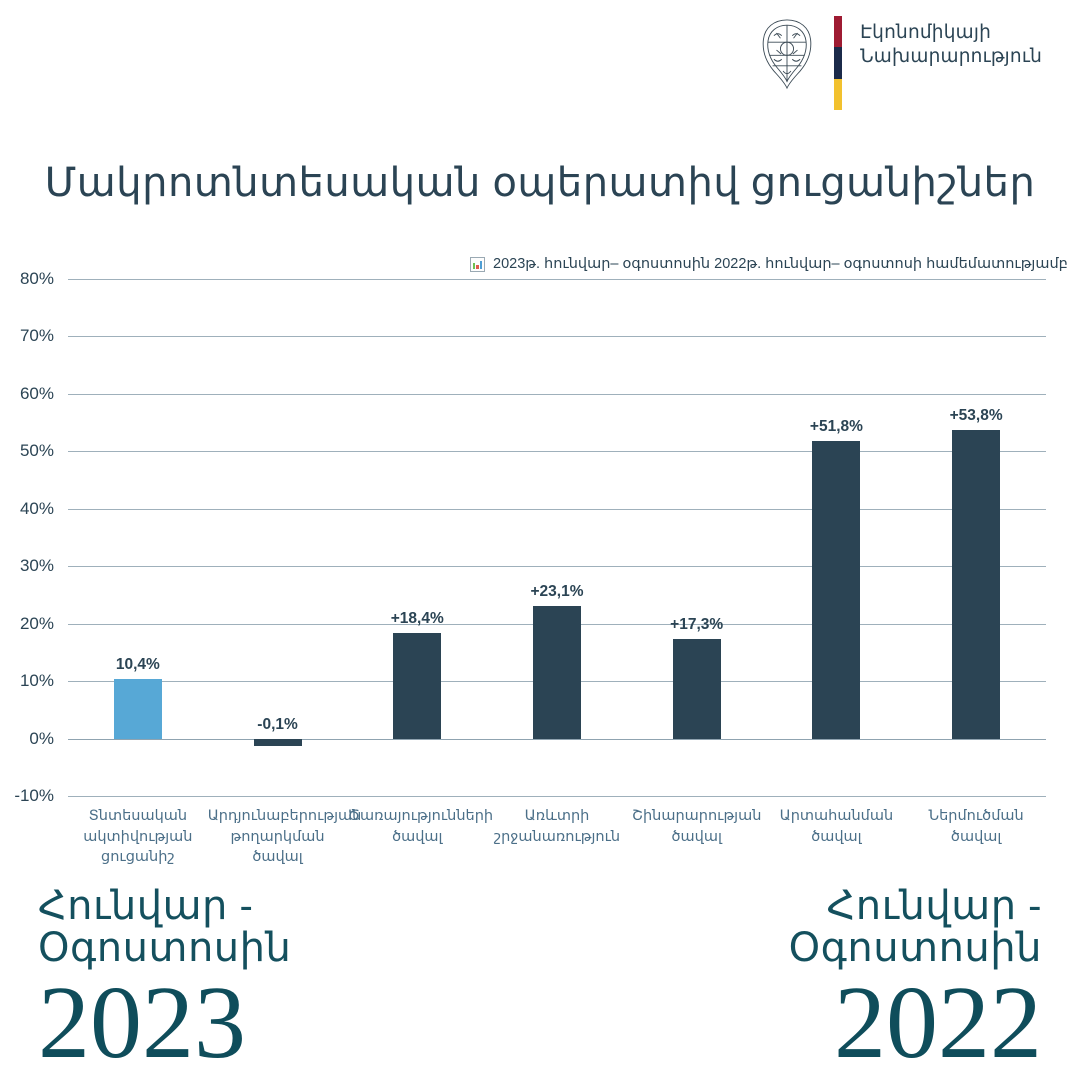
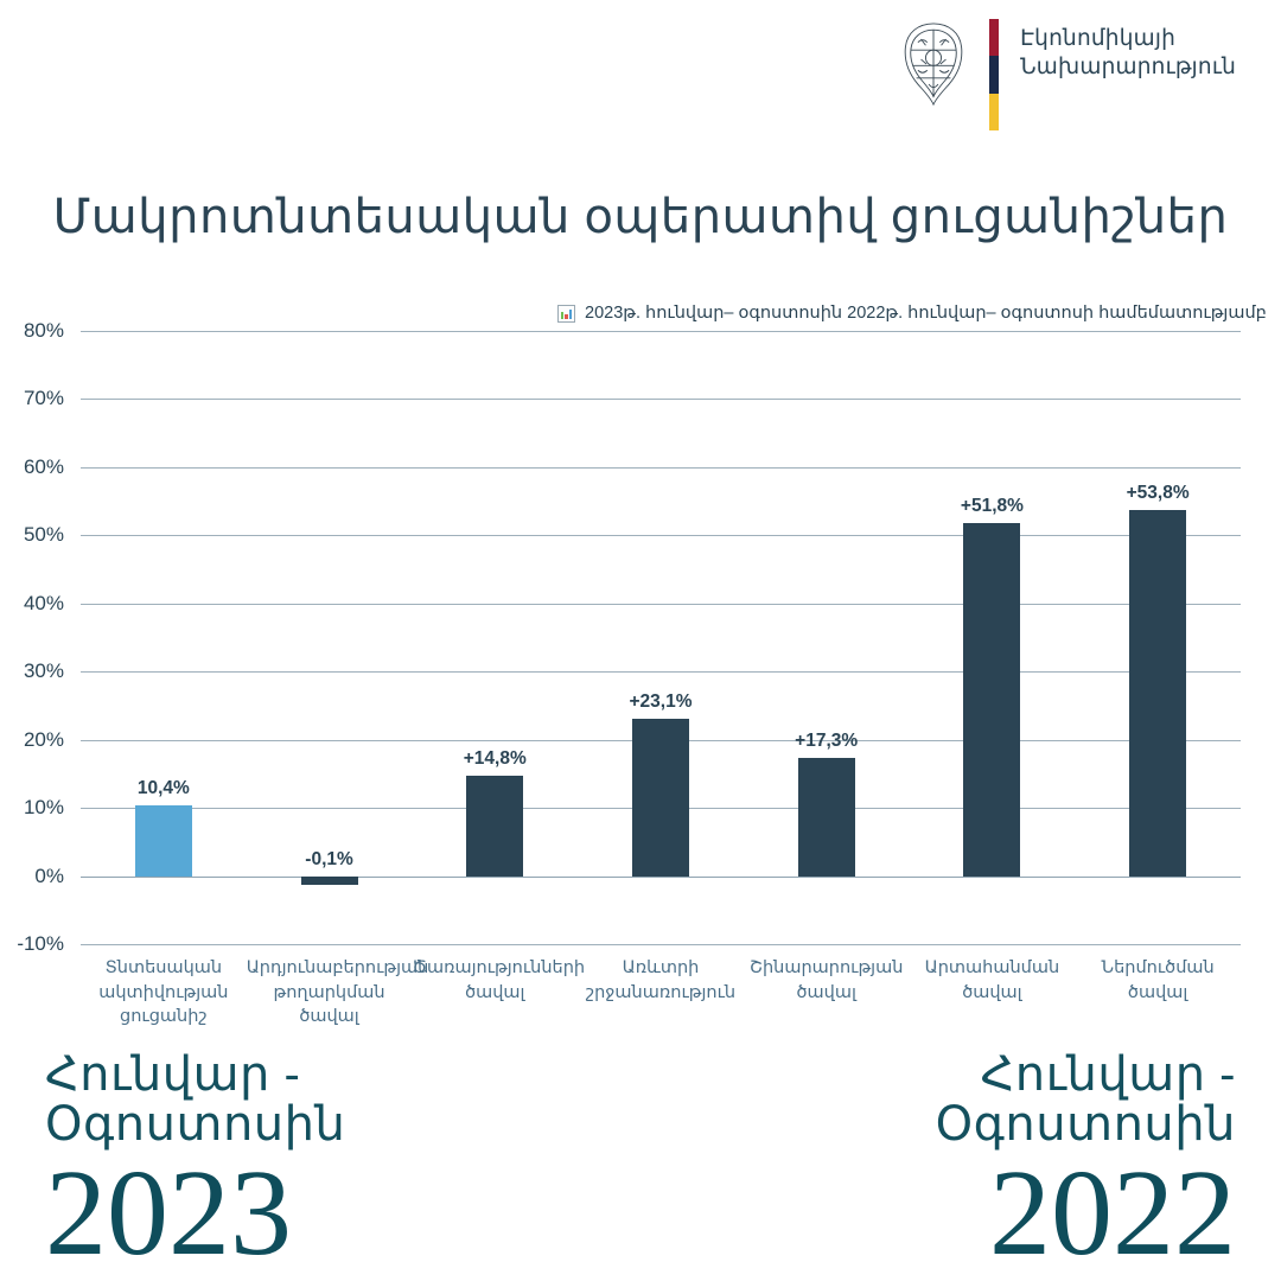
Ծառայությունների ծավալ: +18,4% -> +14,8%
